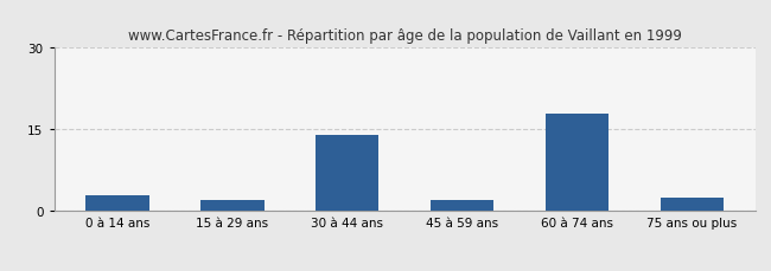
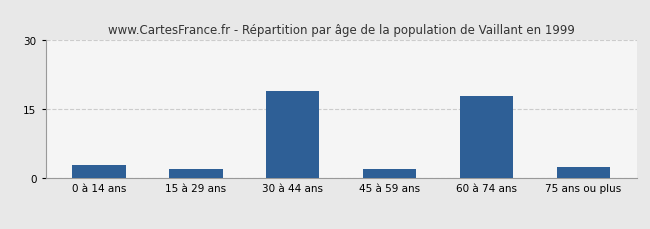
30 à 44 ans: 14.0 -> 19.0
